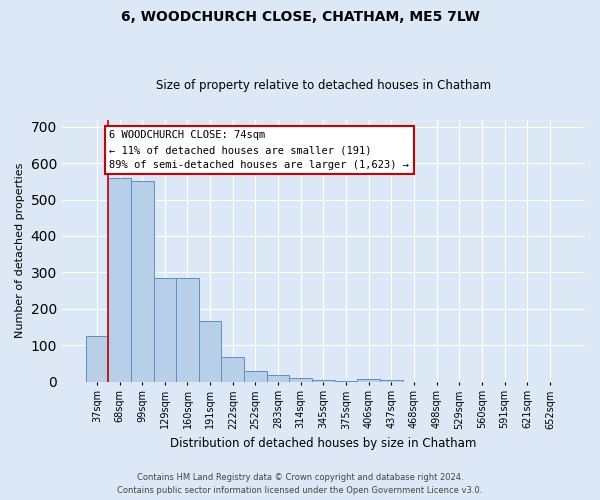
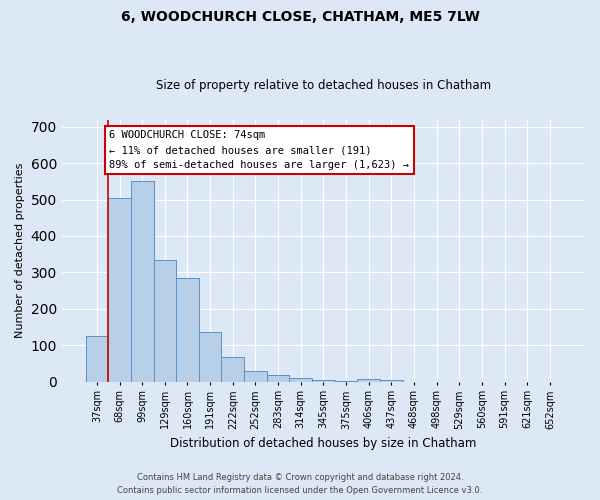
68sqm: 558 -> 505
129sqm: 284 -> 335
191sqm: 165 -> 135
